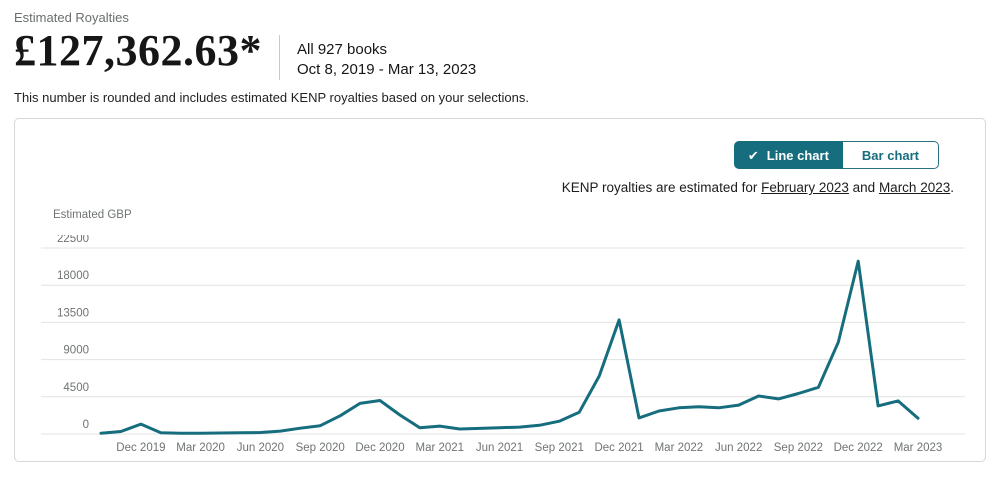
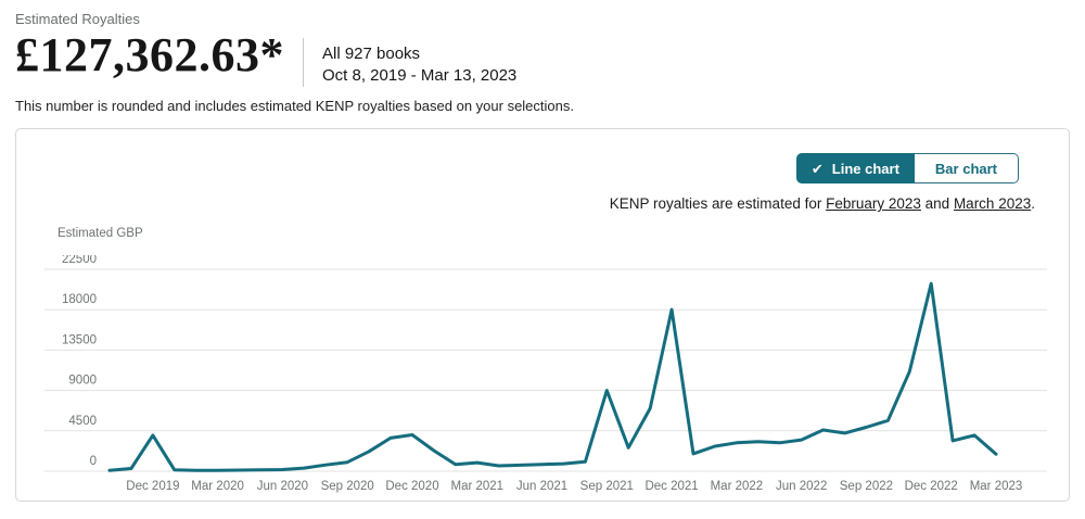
Dec 2019: 1000 -> 4000
Sep 2021: 2000 -> 9000
Dec 2021: 14000 -> 18000
